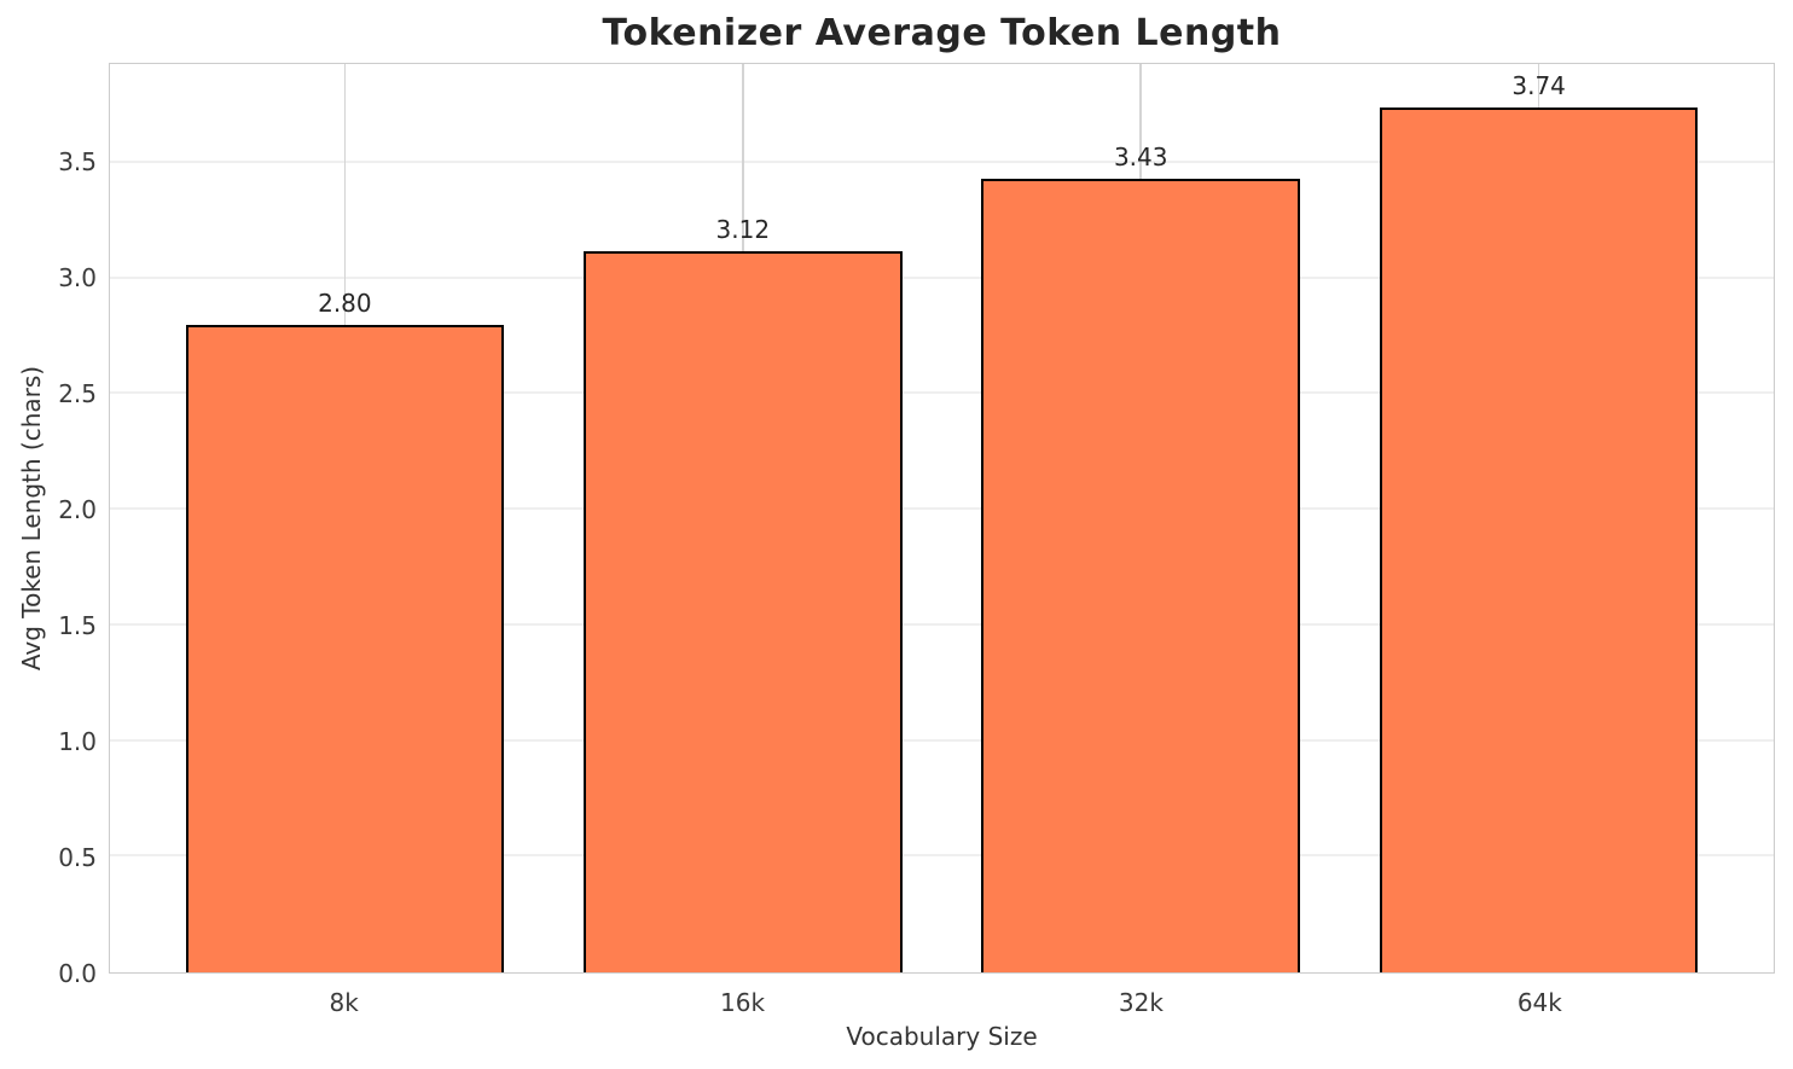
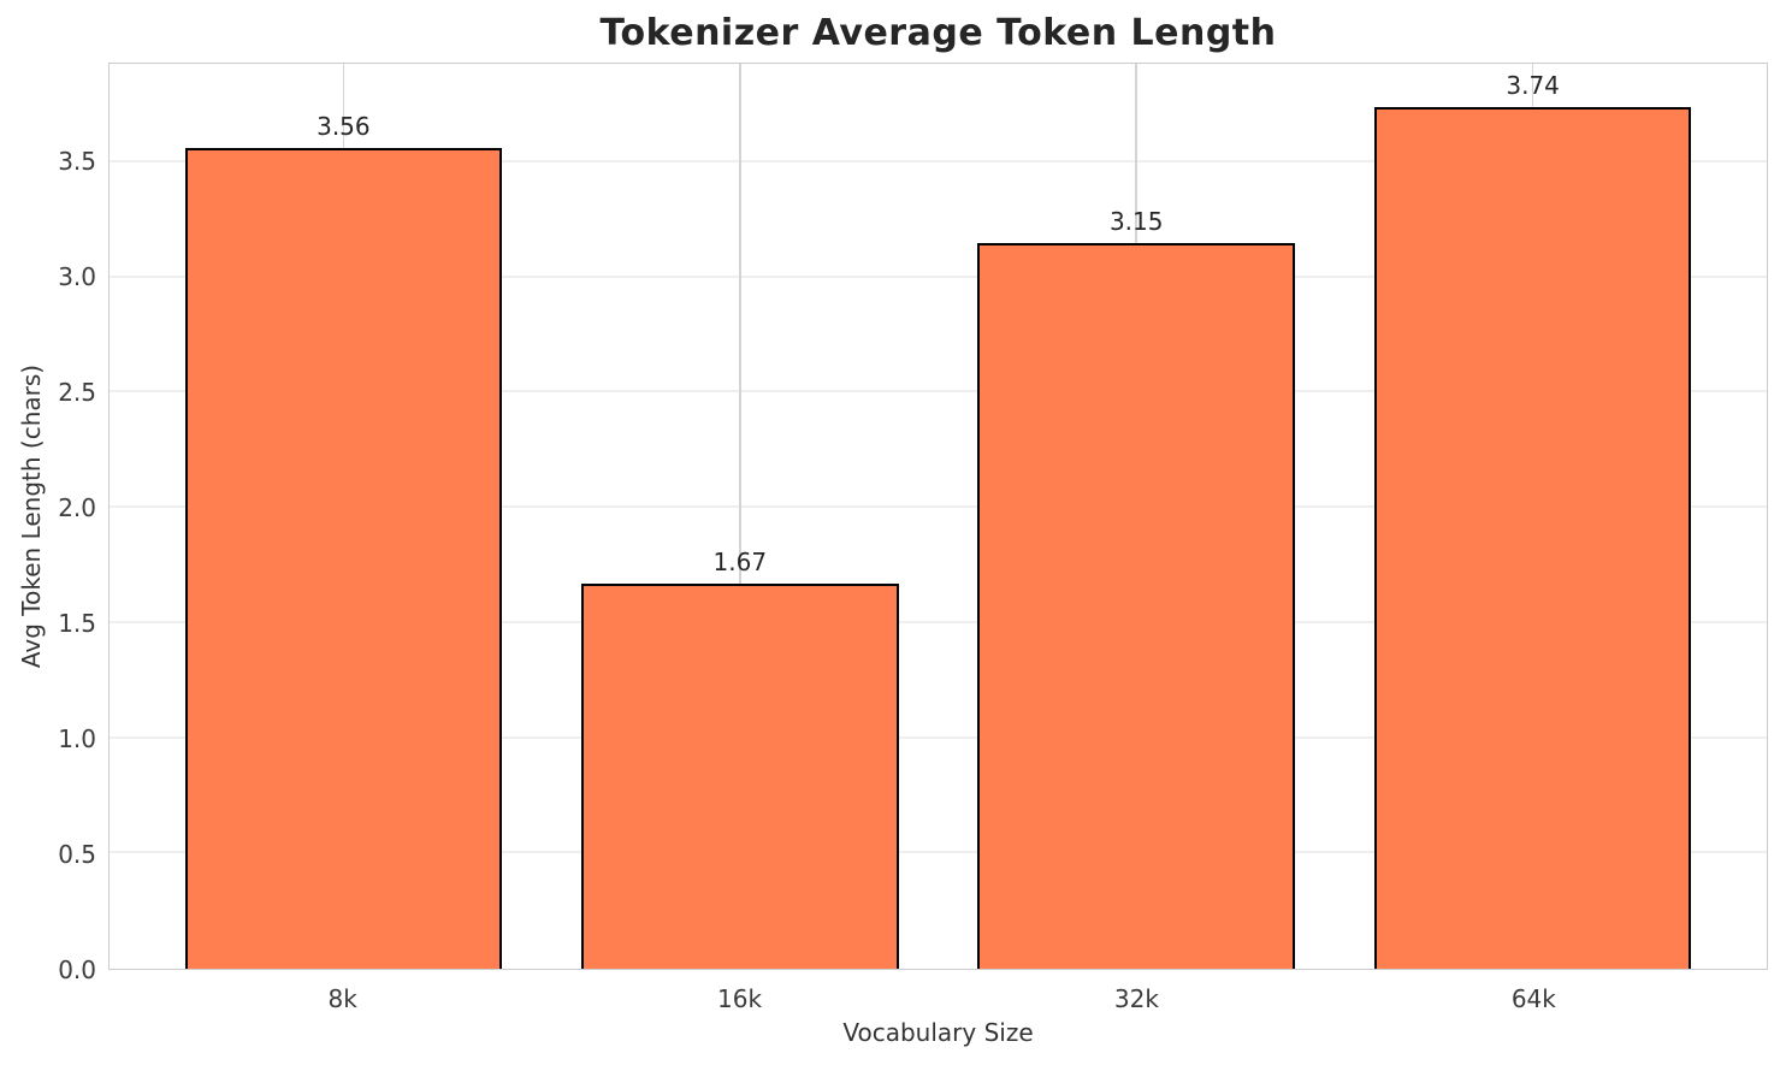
8k: 2.80 -> 3.56
16k: 3.12 -> 1.67
32k: 3.43 -> 3.15
